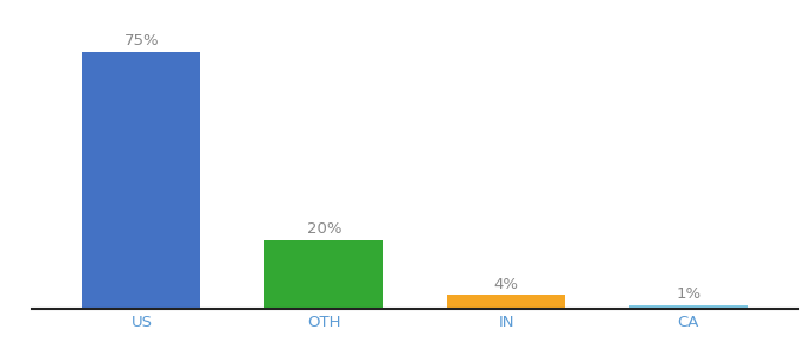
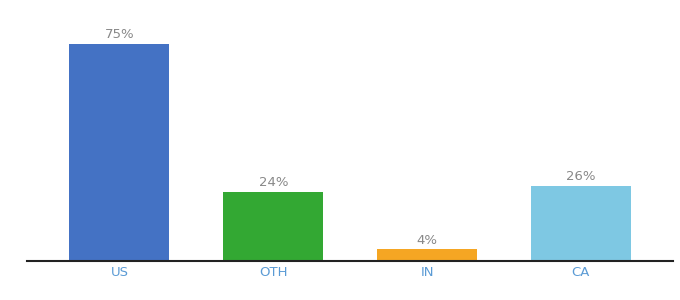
OTH: 20% -> 24%
CA: 1% -> 26%
